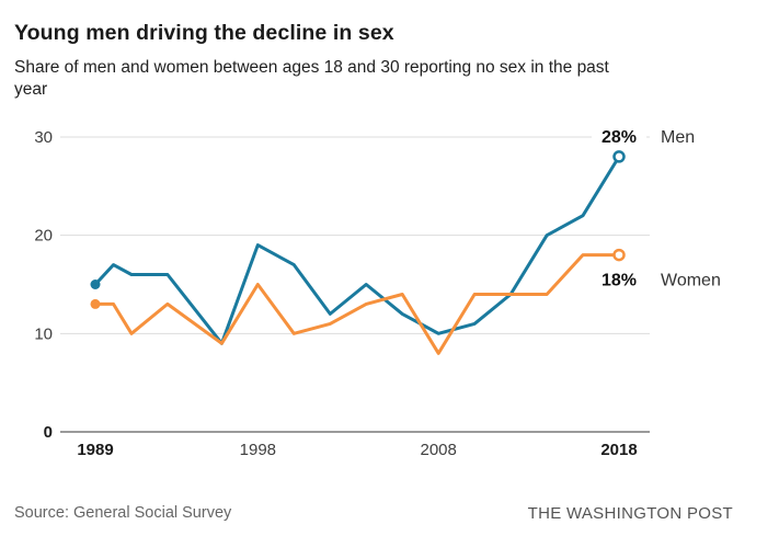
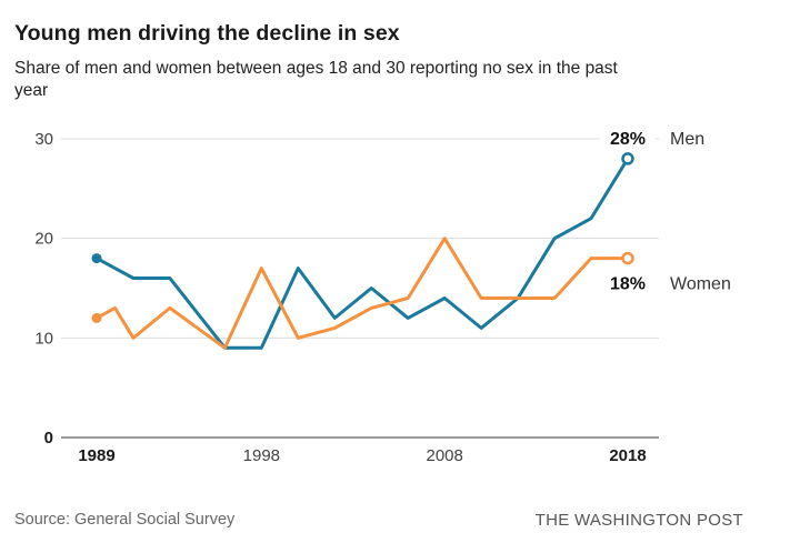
Men/1989: 15 -> 18
Women/1989: 13 -> 12
Men/1998: 19 -> 9
Women/1998: 15 -> 17
Men/2008: 10 -> 14
Women/2008: 8 -> 20
